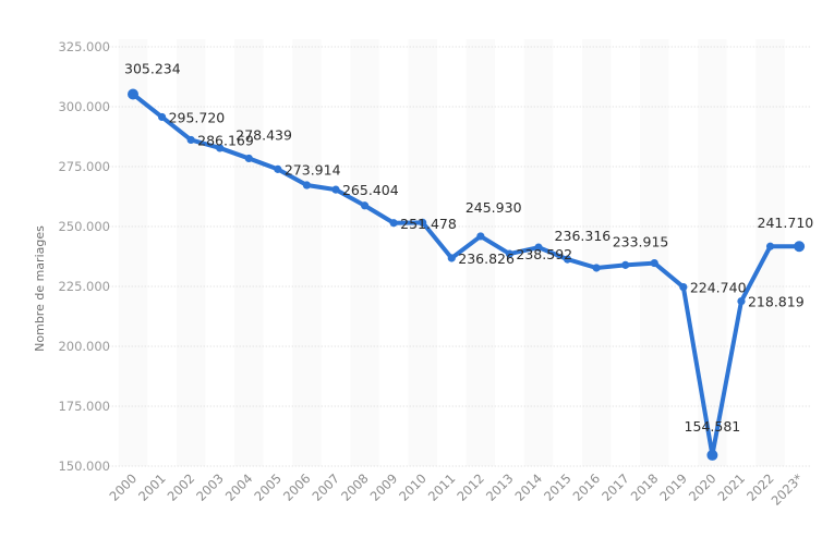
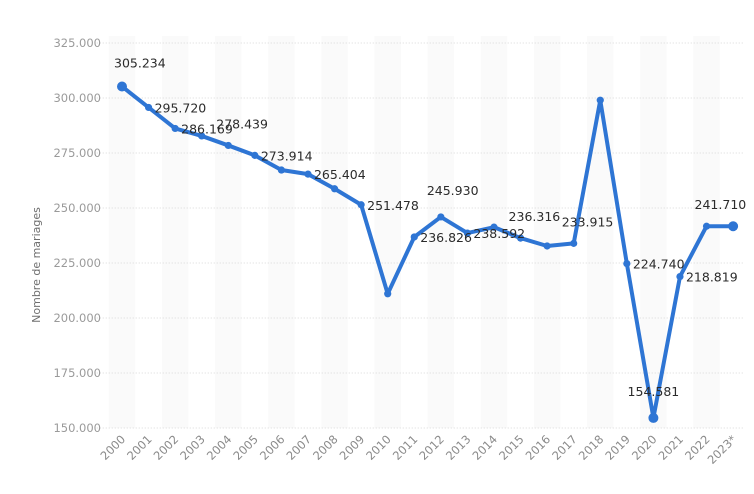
2010: 252000 -> 211000
2018: 235000 -> 299000
